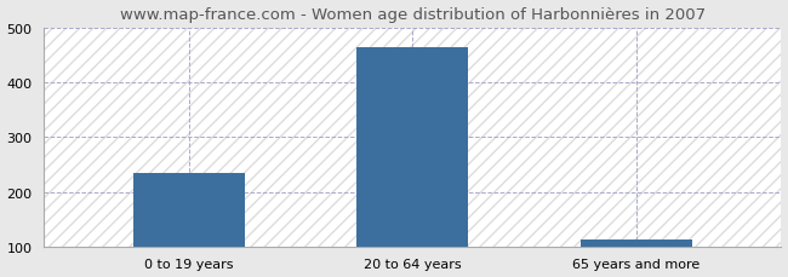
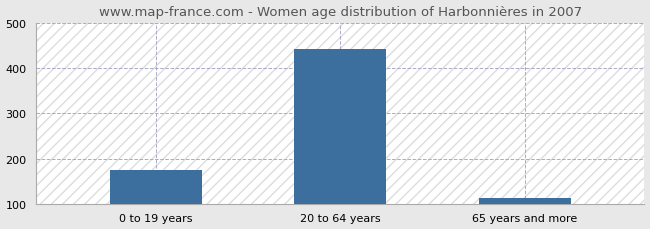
0 to 19 years: 235 -> 175
20 to 64 years: 465 -> 442
